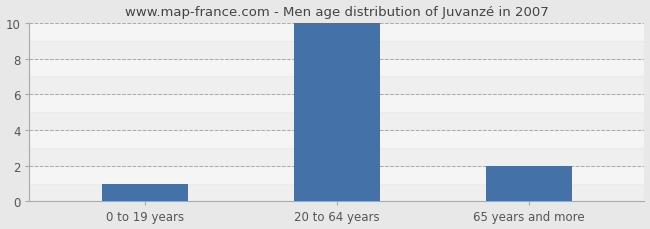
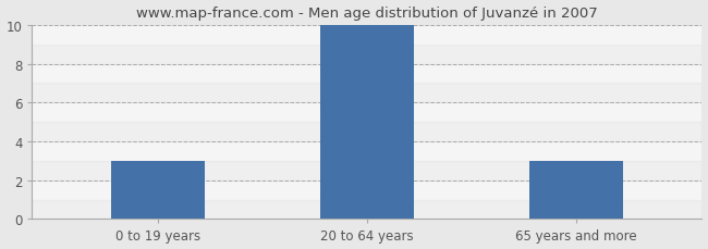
0 to 19 years: 1 -> 3
65 years and more: 2 -> 3
